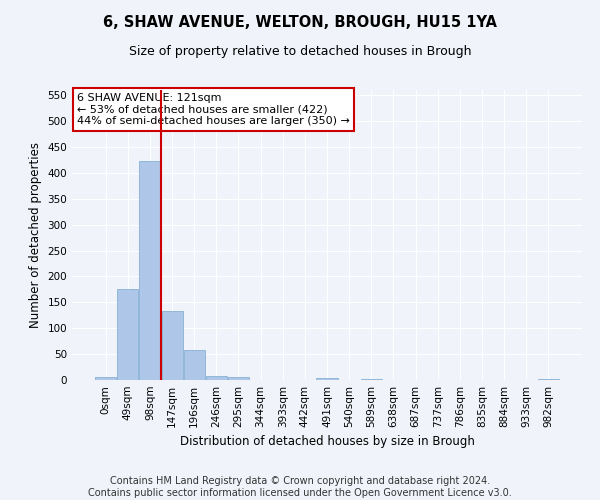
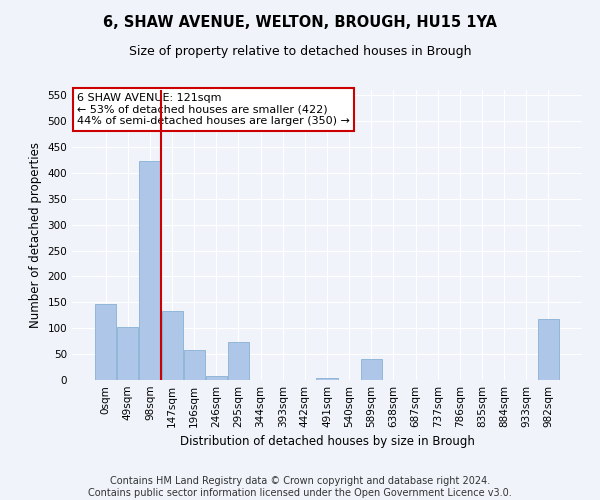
0sqm: 5 -> 146
49sqm: 175 -> 102
295sqm: 5 -> 74
589sqm: 2 -> 40
982sqm: 2 -> 118
